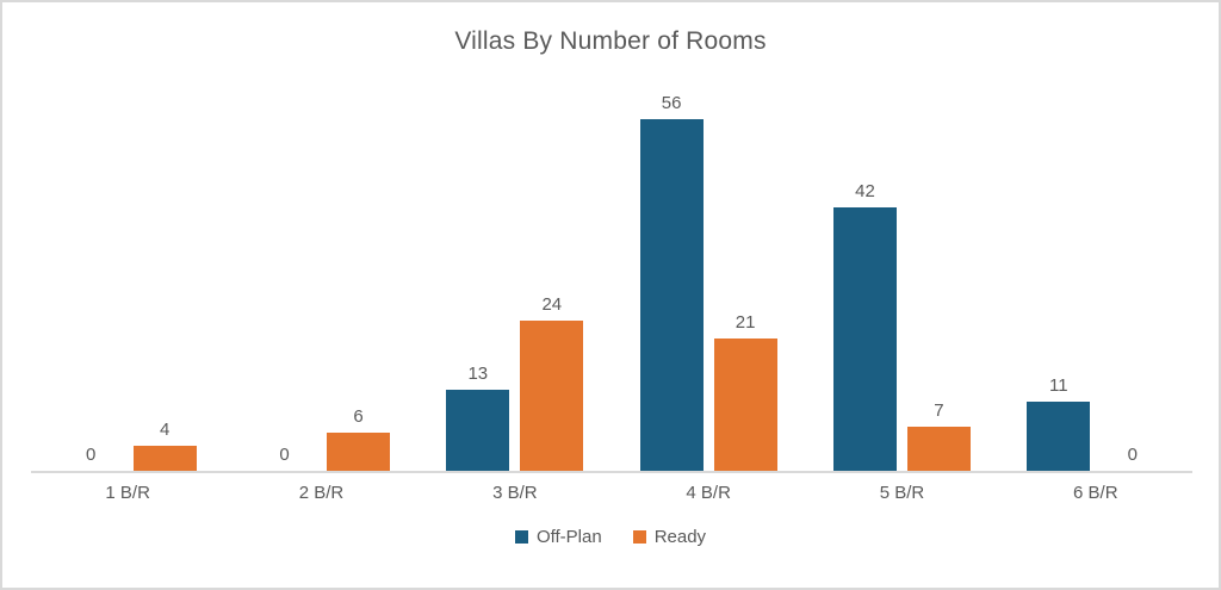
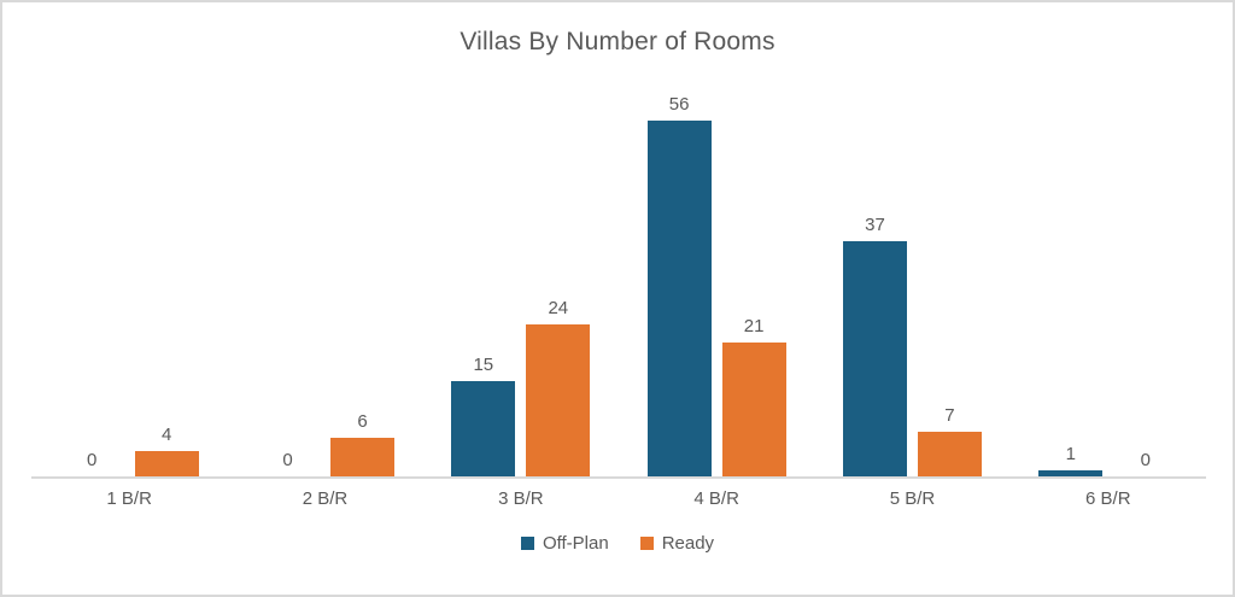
Off-Plan/3 B/R: 13 -> 15
Off-Plan/5 B/R: 42 -> 37
Off-Plan/6 B/R: 11 -> 1
